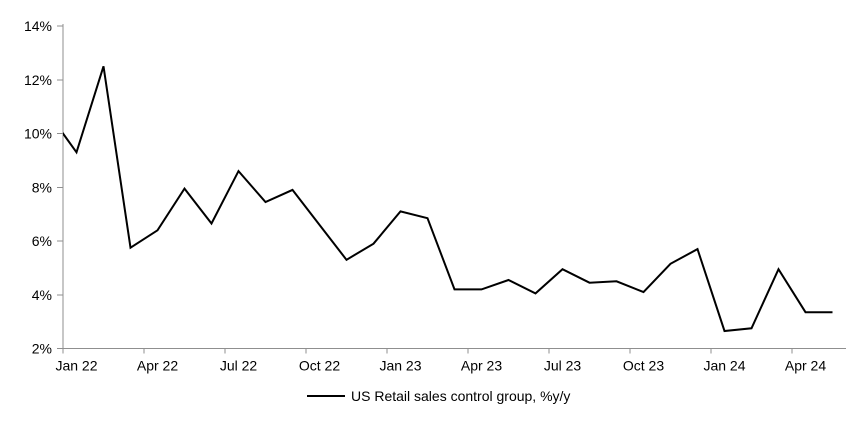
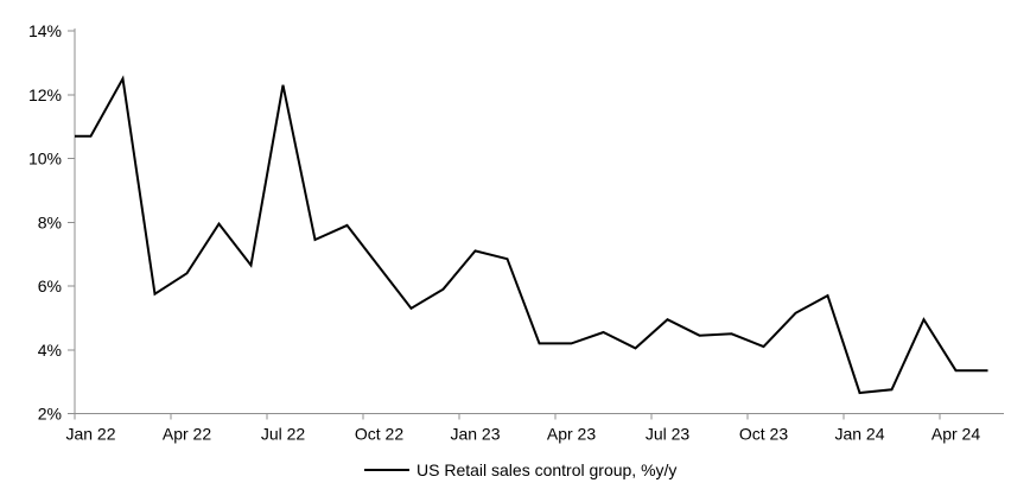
Jan 22: 9.3% -> 10.7%
Jul 22: 8.6% -> 12.3%
